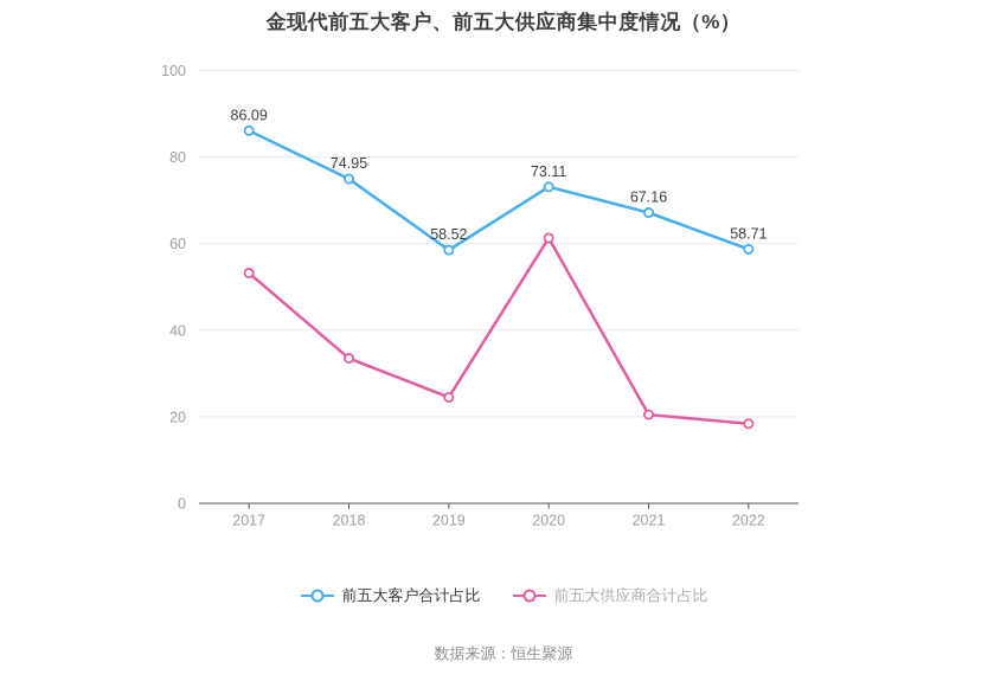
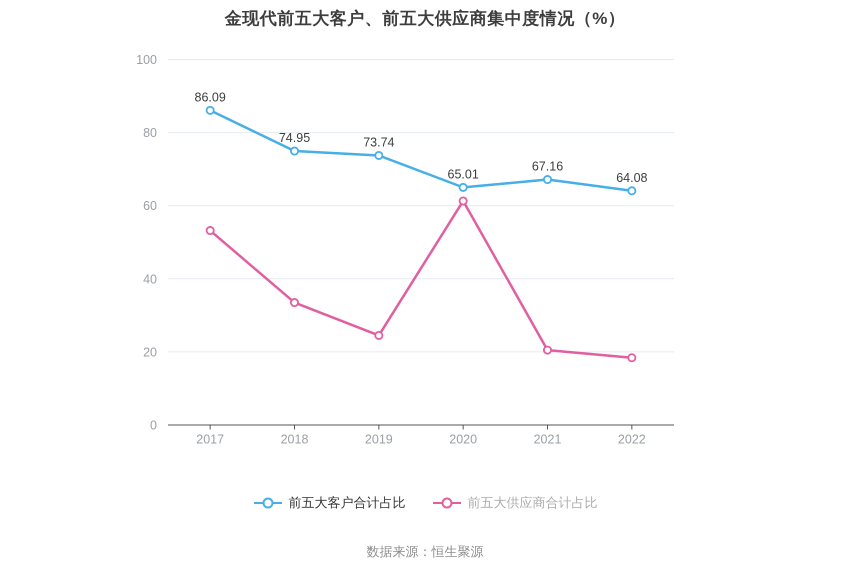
前五大客户合计占比/2019: 58.52 -> 73.74
前五大客户合计占比/2020: 73.11 -> 65.01
前五大客户合计占比/2022: 58.71 -> 64.08
